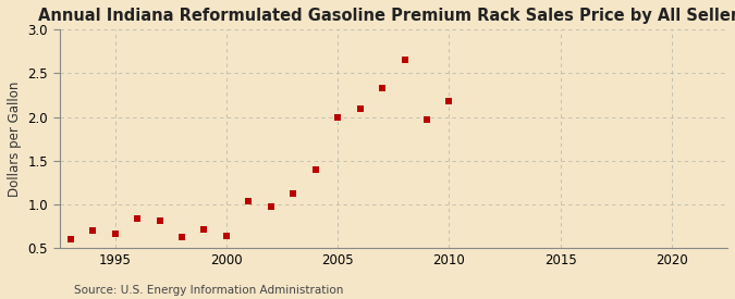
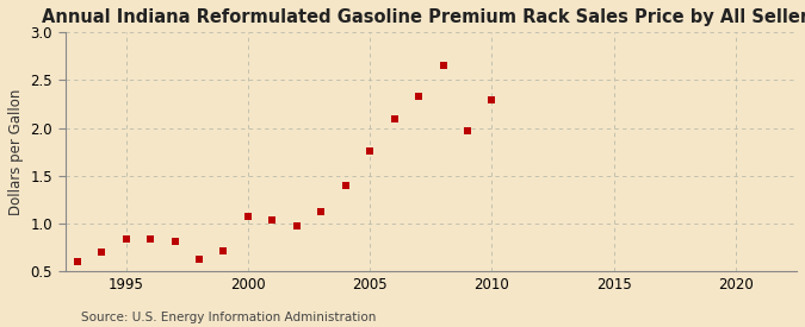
1995: 0.66 -> 0.84
2000: 0.64 -> 1.07
2005: 2.00 -> 1.76
2010: 2.18 -> 2.30
